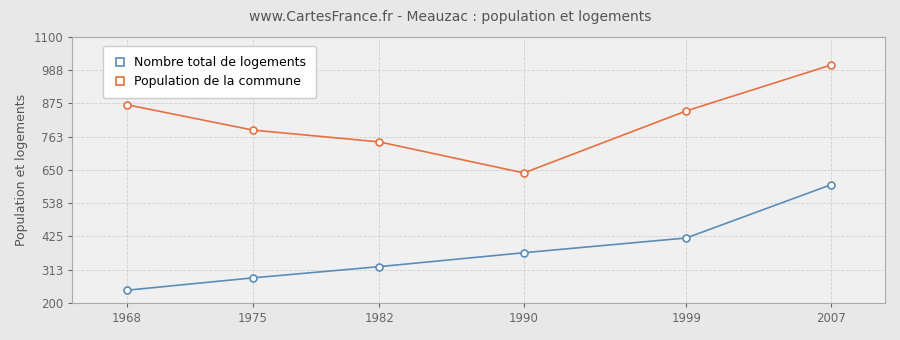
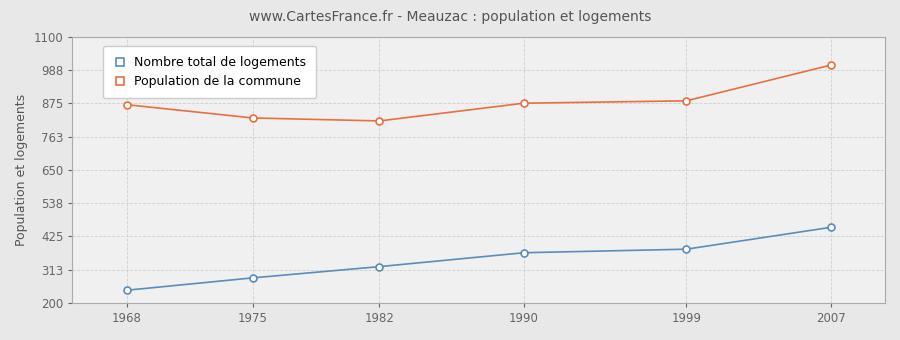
Population de la commune/1975: 785 -> 826
Population de la commune/1982: 745 -> 816
Population de la commune/1990: 640 -> 876
Nombre total de logements/1999: 420 -> 382
Population de la commune/1999: 850 -> 884
Nombre total de logements/2007: 600 -> 456
